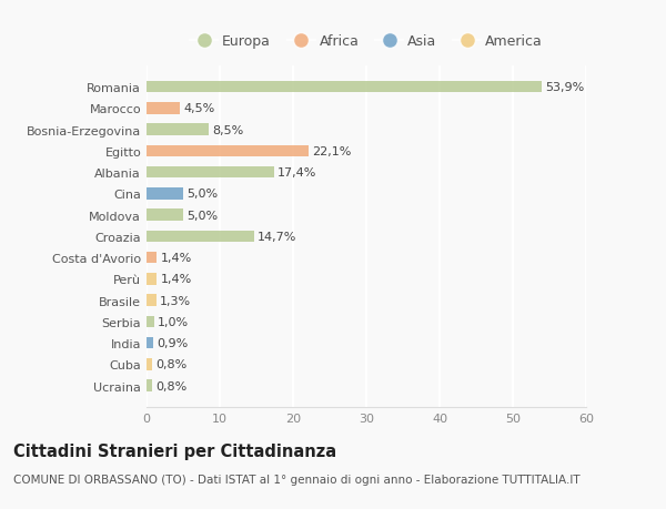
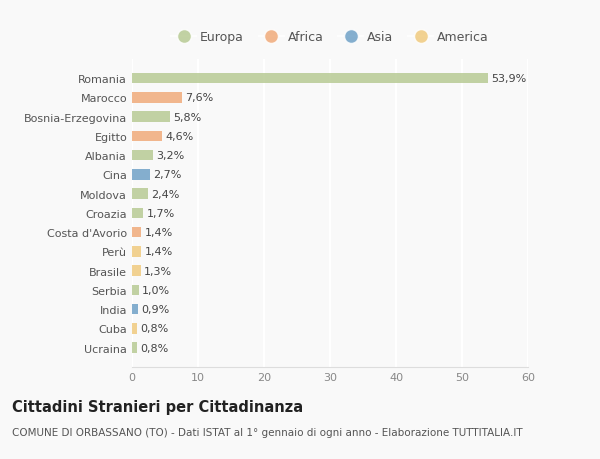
Marocco: 4,5% -> 7,6%
Bosnia-Erzegovina: 8,5% -> 5,8%
Egitto: 22,1% -> 4,6%
Albania: 17,4% -> 3,2%
Cina: 5,0% -> 2,7%
Moldova: 5,0% -> 2,4%
Croazia: 14,7% -> 1,7%
